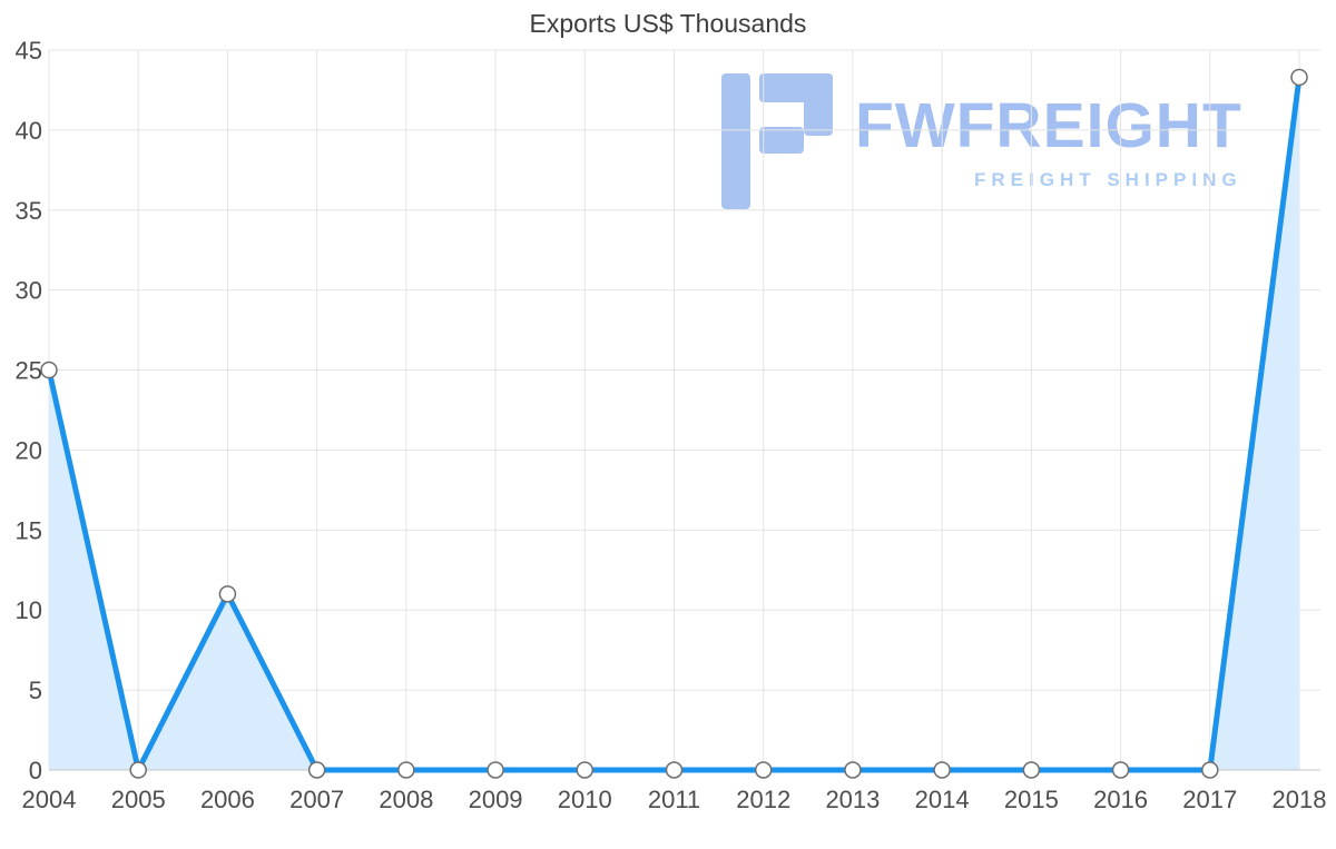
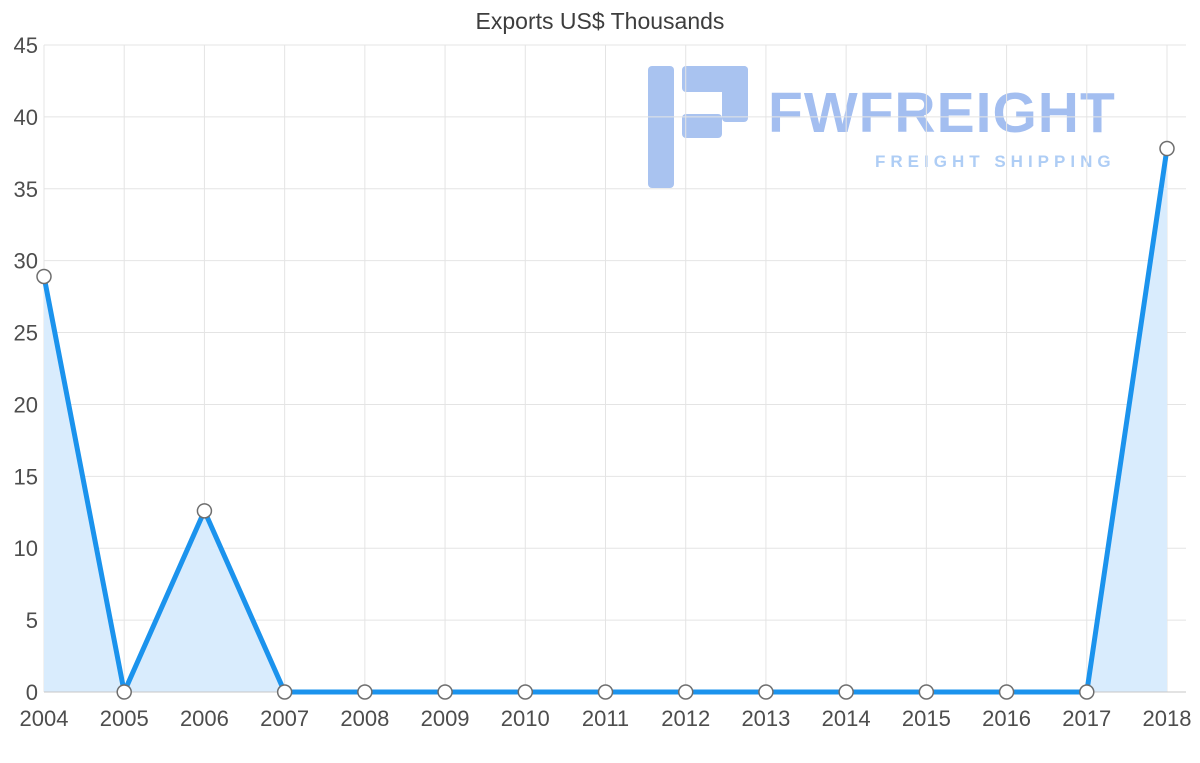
2004: 25.0 -> 28.9
2006: 11.0 -> 12.6
2018: 43.3 -> 37.8
